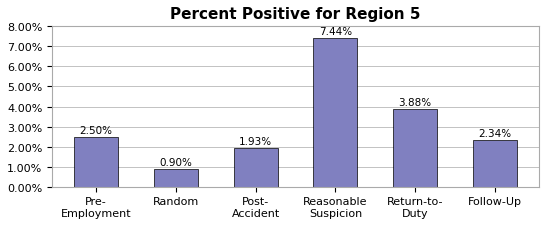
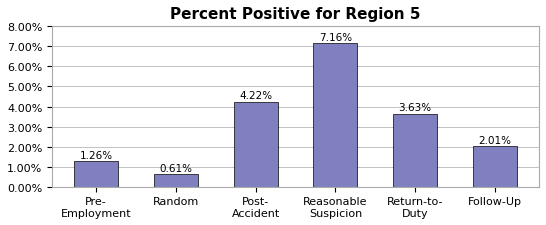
Pre- Employment: 2.50% -> 1.26%
Random: 0.90% -> 0.61%
Post- Accident: 1.93% -> 4.22%
Reasonable Suspicion: 7.44% -> 7.16%
Return-to- Duty: 3.88% -> 3.63%
Follow-Up: 2.34% -> 2.01%
